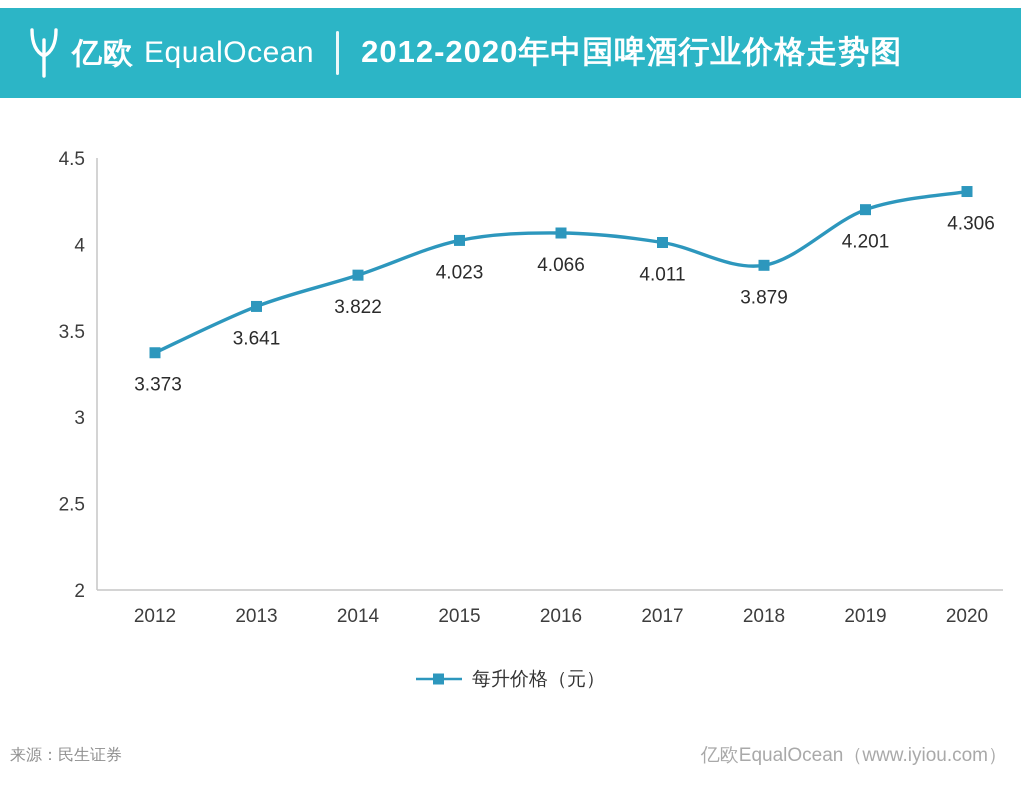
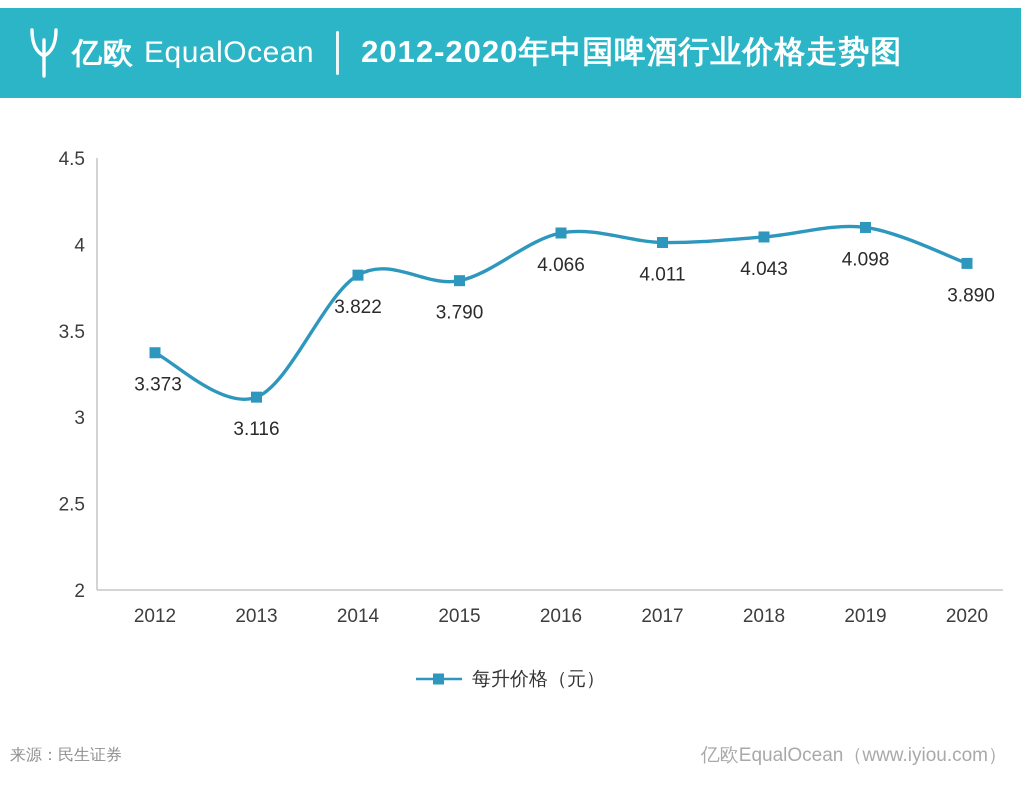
2013: 3.641 -> 3.116
2015: 4.023 -> 3.790
2018: 3.879 -> 4.043
2019: 4.201 -> 4.098
2020: 4.306 -> 3.890
